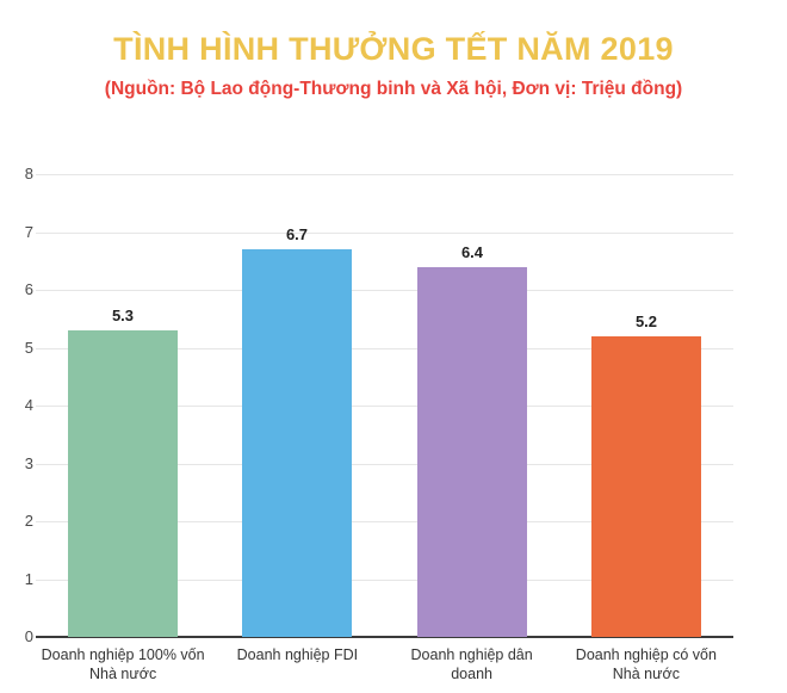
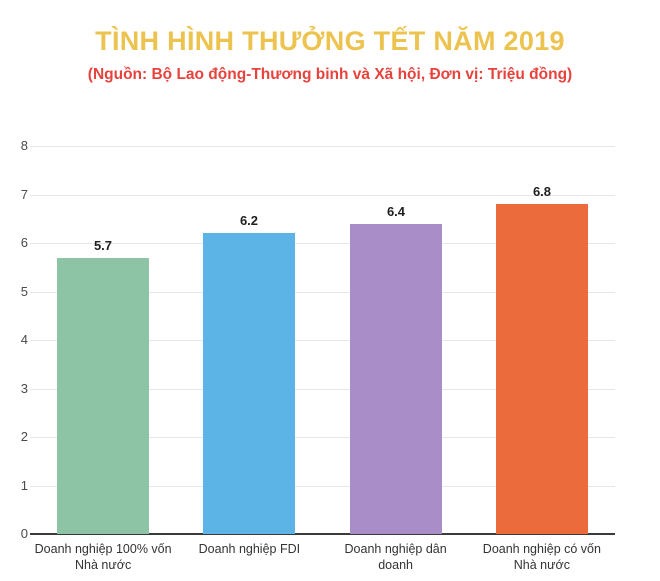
Doanh nghiệp 100% vốn Nhà nước: 5.3 -> 5.7
Doanh nghiệp FDI: 6.7 -> 6.2
Doanh nghiệp có vốn Nhà nước: 5.2 -> 6.8
